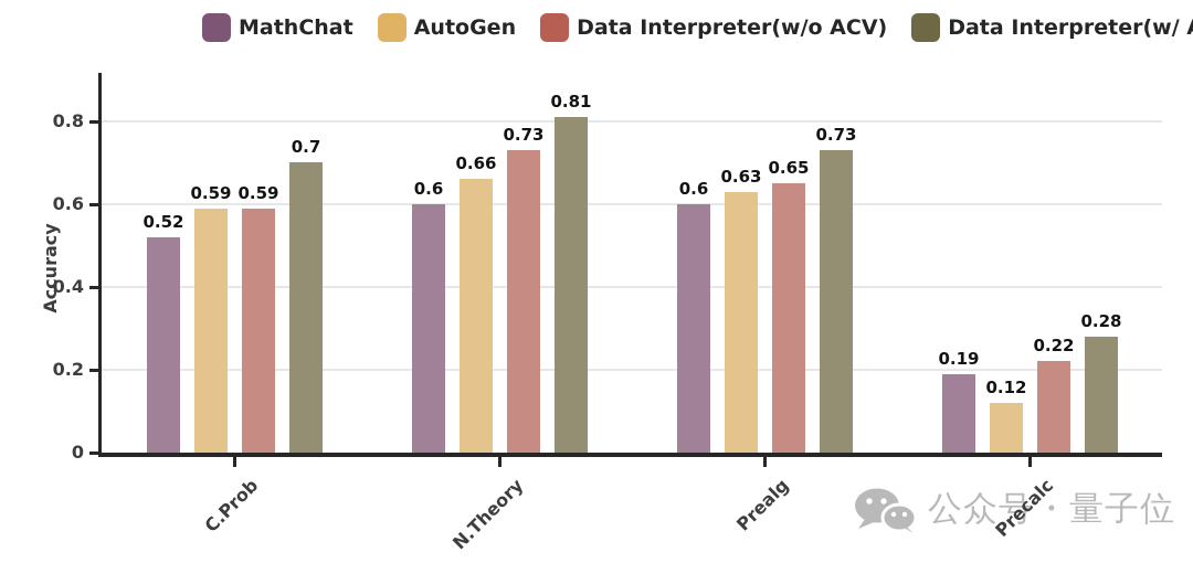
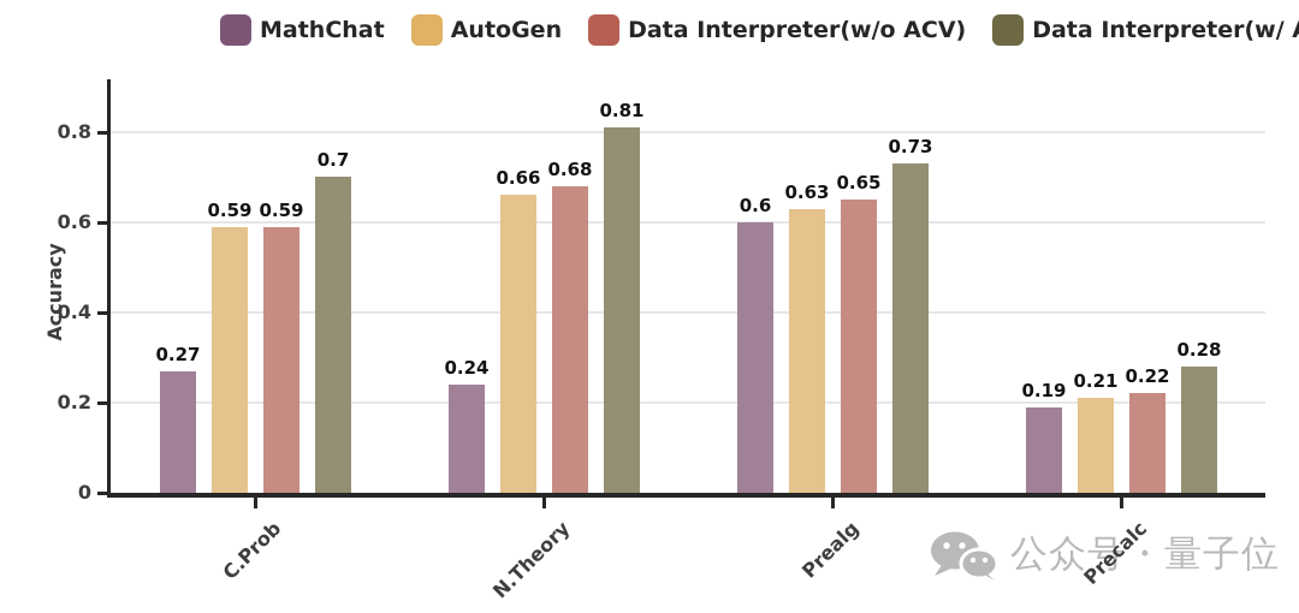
MathChat/C.Prob: 0.52 -> 0.27
MathChat/N.Theory: 0.6 -> 0.24
Data Interpreter(w/o ACV)/N.Theory: 0.73 -> 0.68
AutoGen/Precalc: 0.12 -> 0.21
